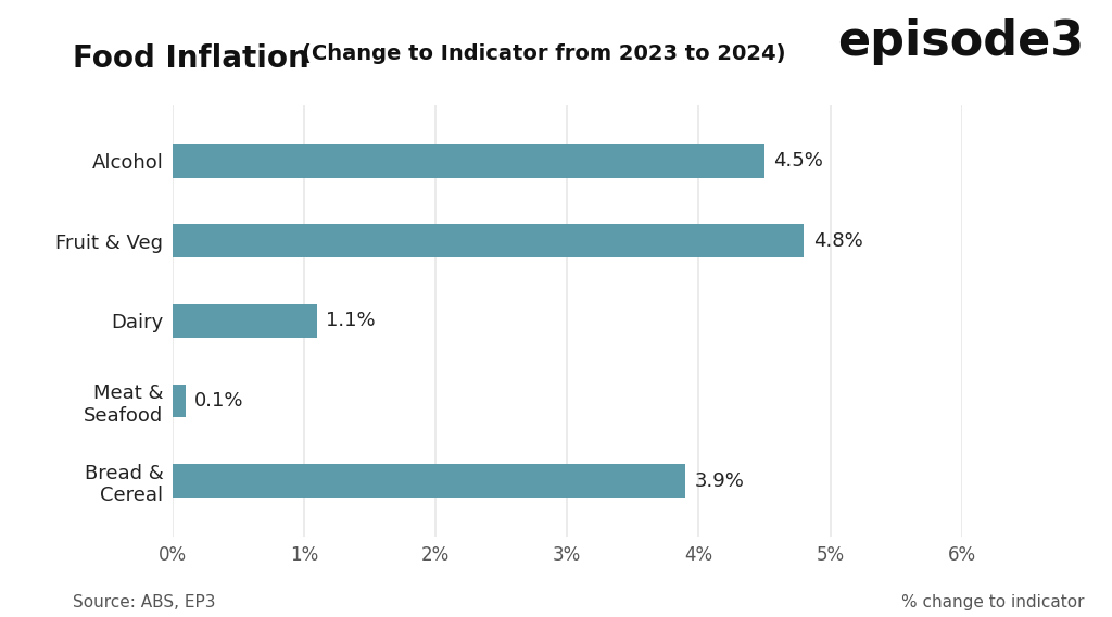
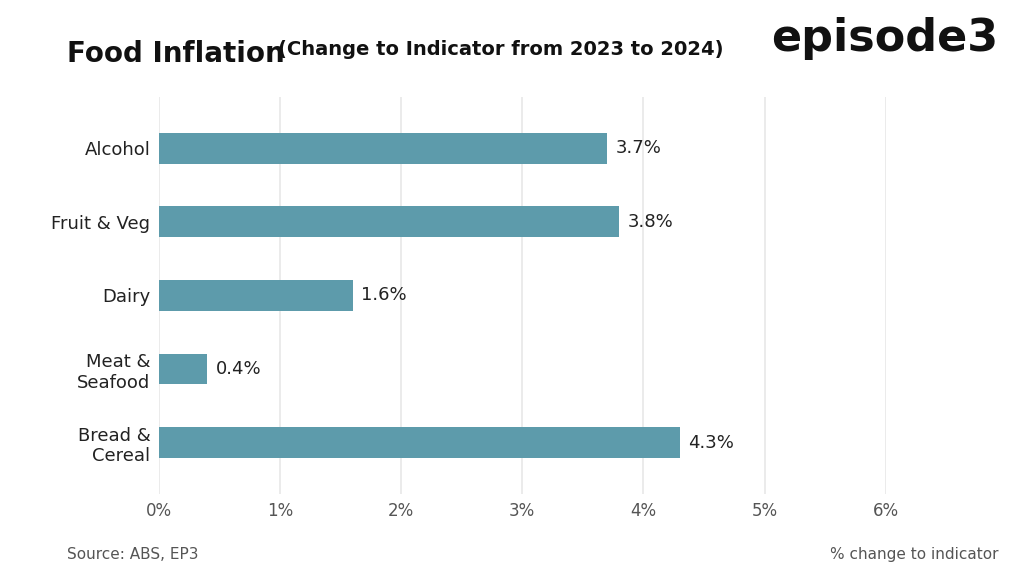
Alcohol: 4.5% -> 3.7%
Fruit & Veg: 4.8% -> 3.8%
Dairy: 1.1% -> 1.6%
Meat & Seafood: 0.1% -> 0.4%
Bread & Cereal: 3.9% -> 4.3%
